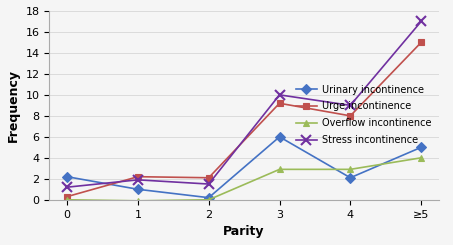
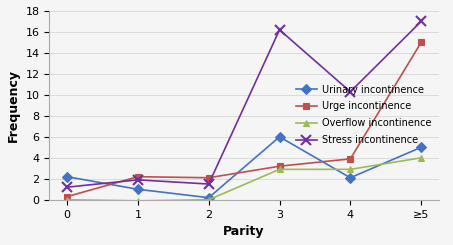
Urge incontinence/3: 9.2 -> 3.2
Stress incontinence/3: 10.0 -> 16.2
Urge incontinence/4: 8.0 -> 3.9
Stress incontinence/4: 9.0 -> 10.3
